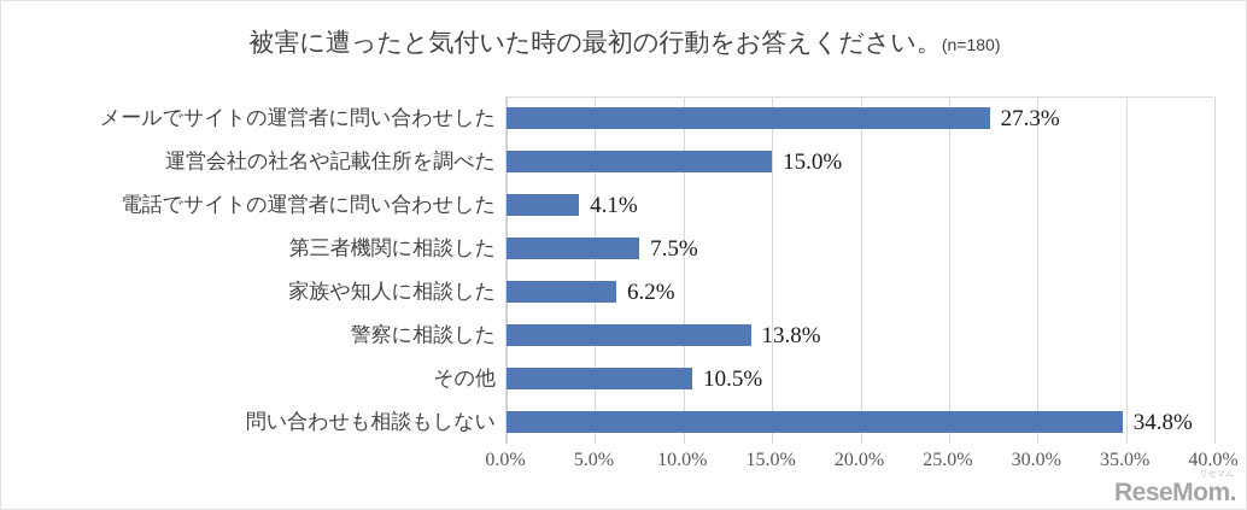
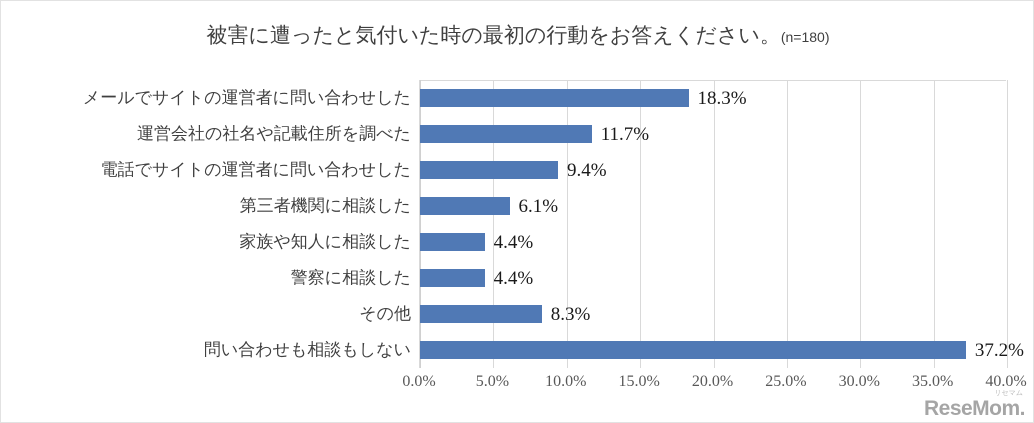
メールでサイトの運営者に問い合わせした: 27.3% -> 18.3%
運営会社の社名や記載住所を調べた: 15.0% -> 11.7%
電話でサイトの運営者に問い合わせした: 4.1% -> 9.4%
第三者機関に相談した: 7.5% -> 6.1%
家族や知人に相談した: 6.2% -> 4.4%
警察に相談した: 13.8% -> 4.4%
その他: 10.5% -> 8.3%
問い合わせも相談もしない: 34.8% -> 37.2%
